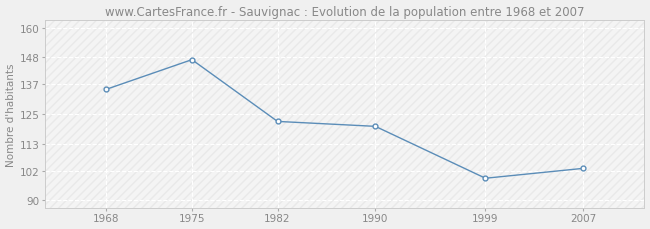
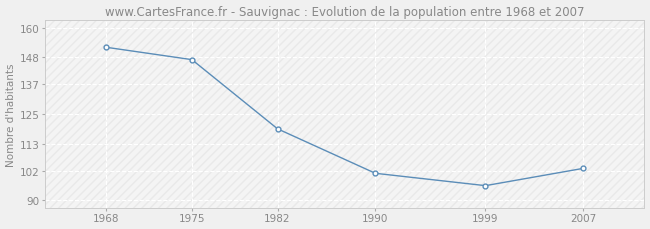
1968: 135 -> 152
1982: 122 -> 119
1990: 120 -> 101
1999: 99 -> 96
